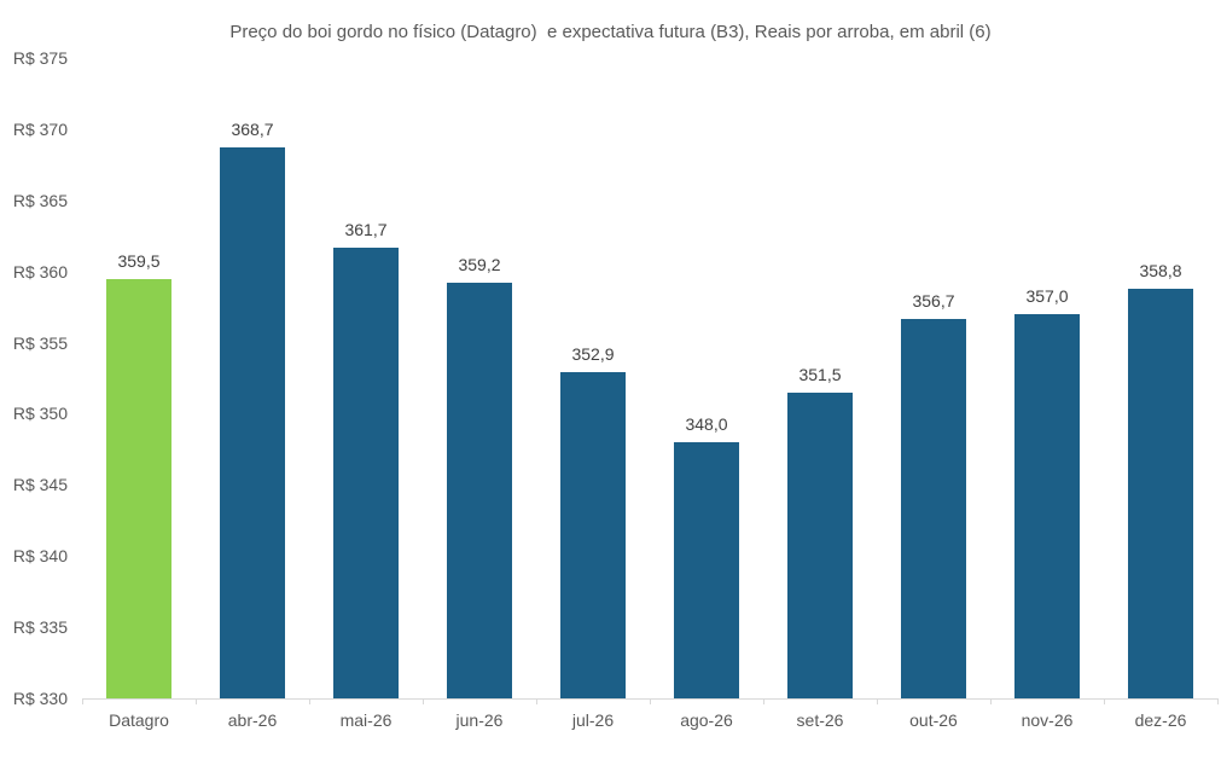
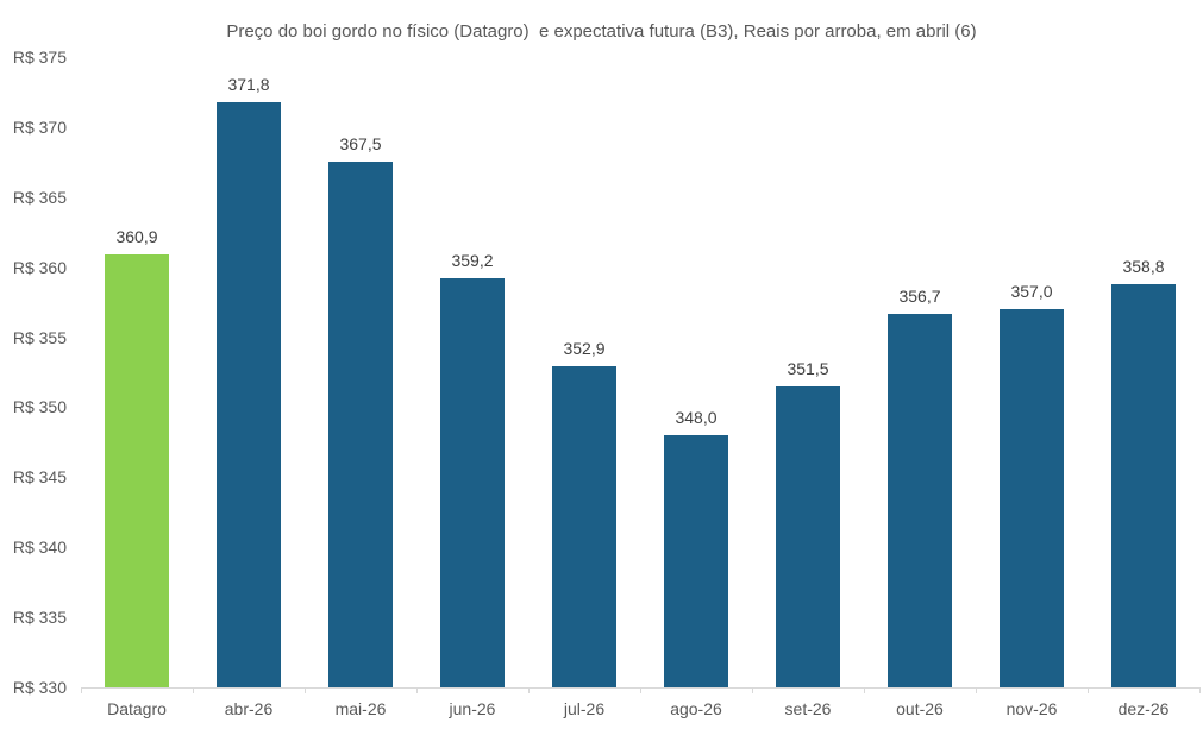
Datagro: 359,5 -> 360,9
abr-26: 368,7 -> 371,8
mai-26: 361,7 -> 367,5
